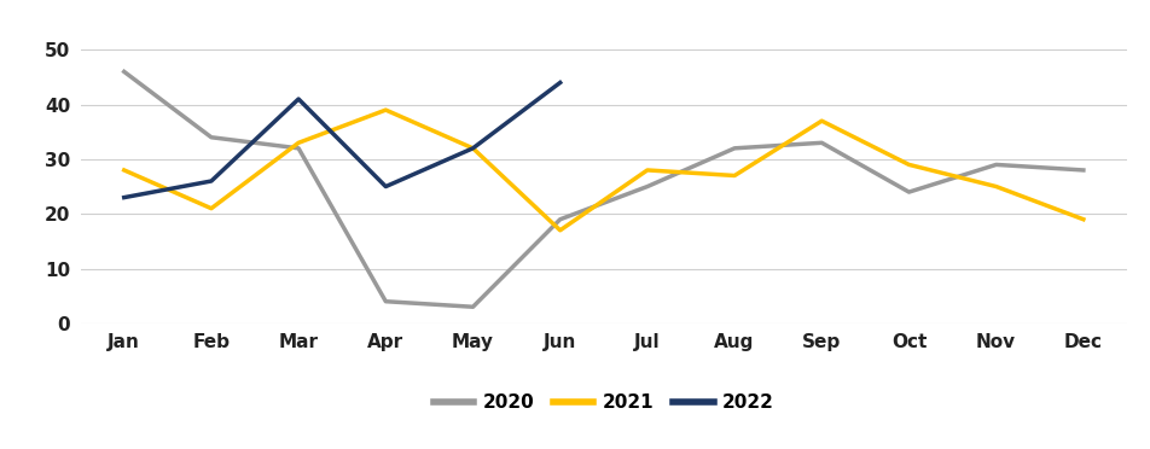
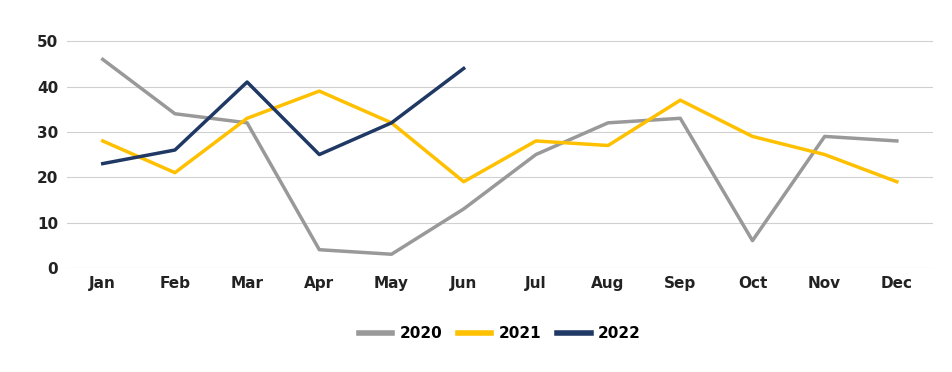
2020/Jun: 19 -> 13
2021/Jun: 17 -> 19
2020/Oct: 24 -> 6
